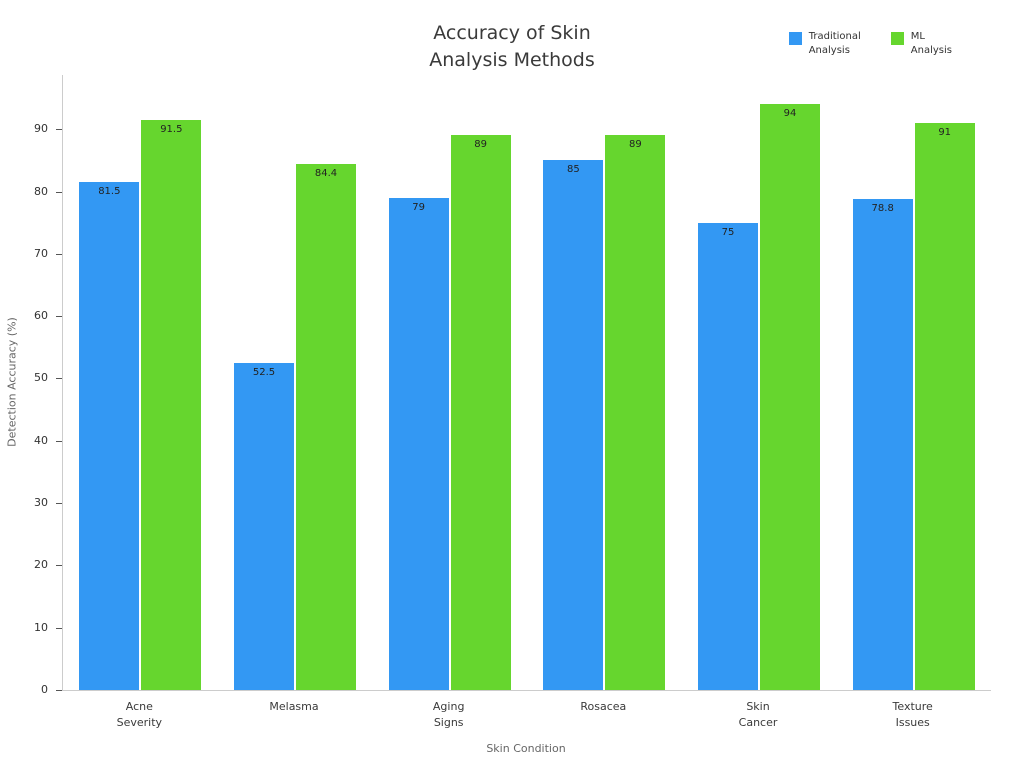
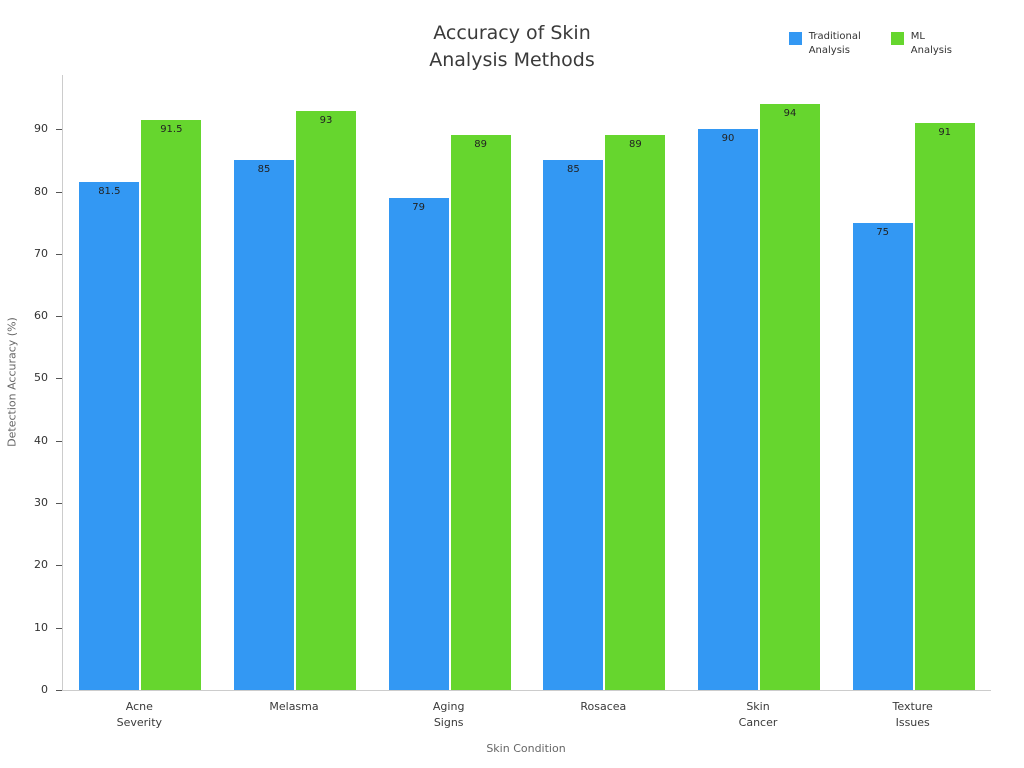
Traditional Analysis/Melasma: 52.5 -> 85
ML Analysis/Melasma: 84.4 -> 93
Traditional Analysis/Skin Cancer: 75 -> 90
Traditional Analysis/Texture Issues: 78.8 -> 75
